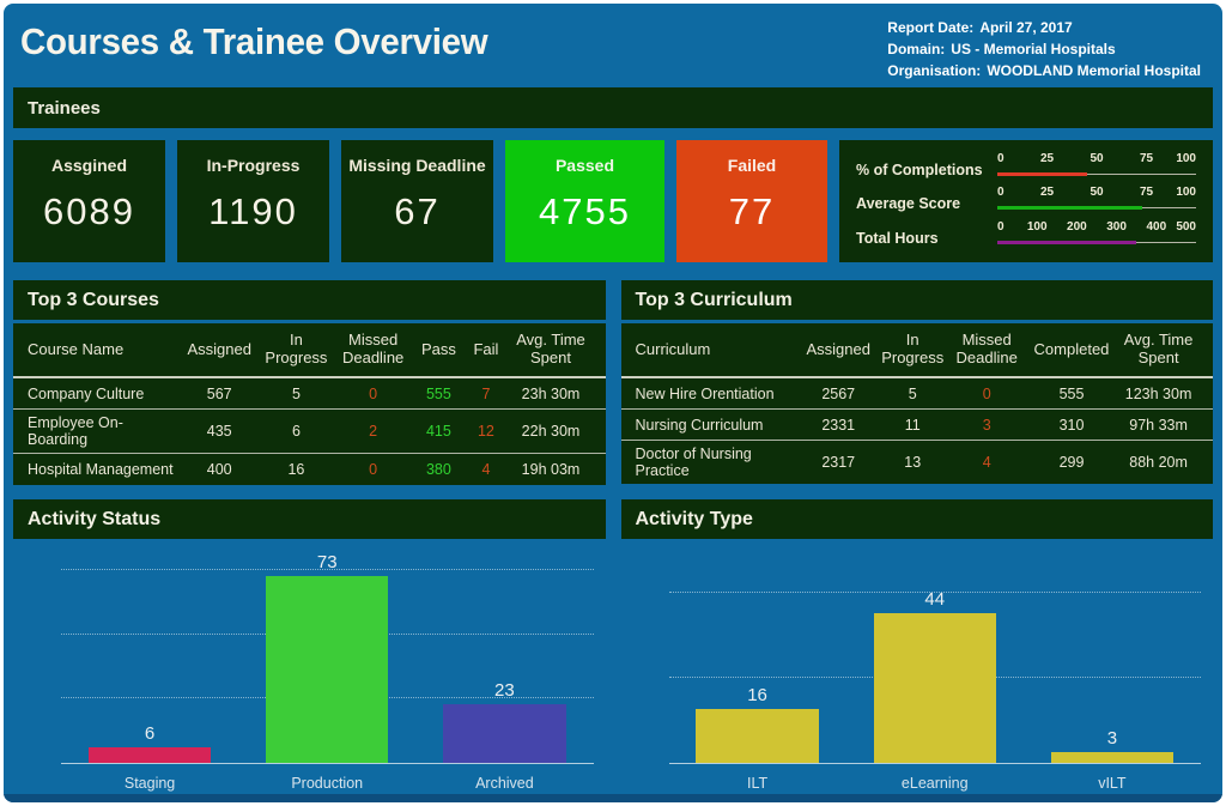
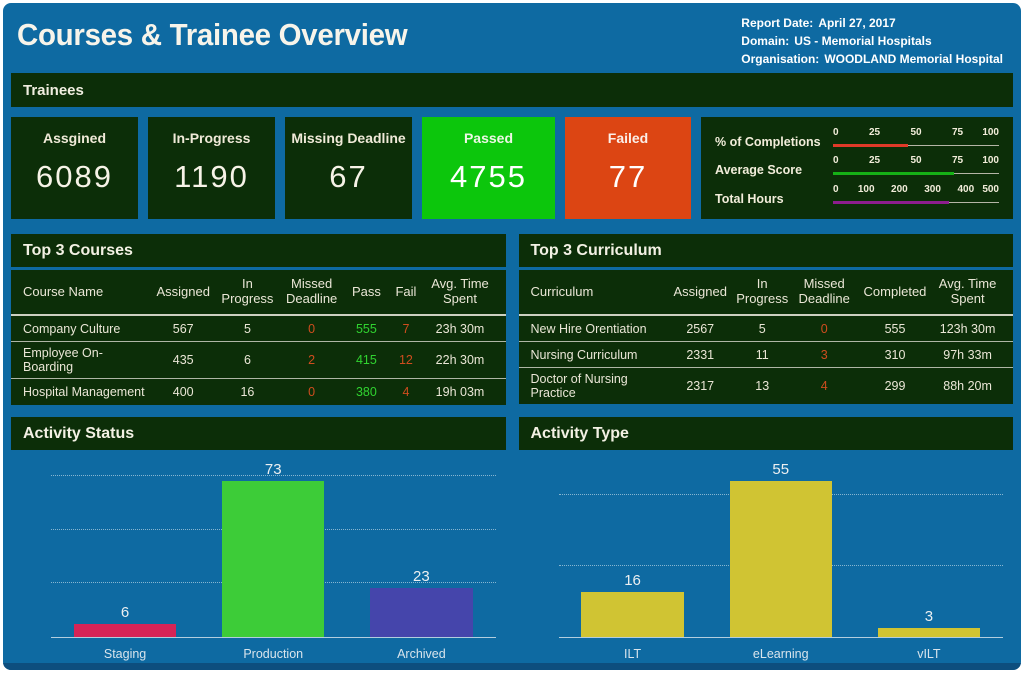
Activity Type/eLearning: 44 -> 55
